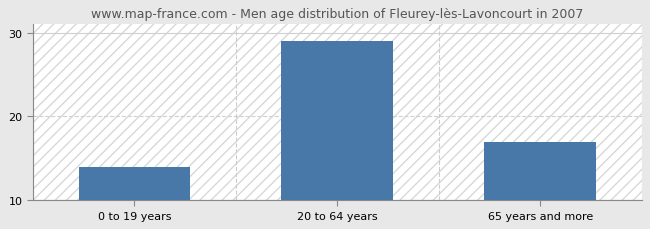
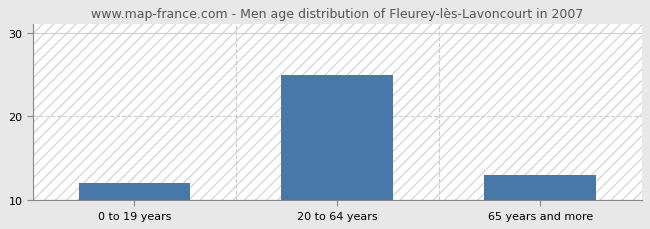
0 to 19 years: 14 -> 12
20 to 64 years: 29 -> 25
65 years and more: 17 -> 13
